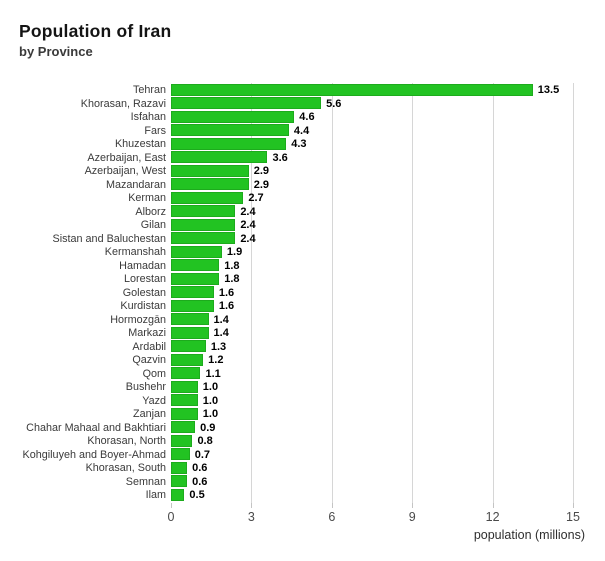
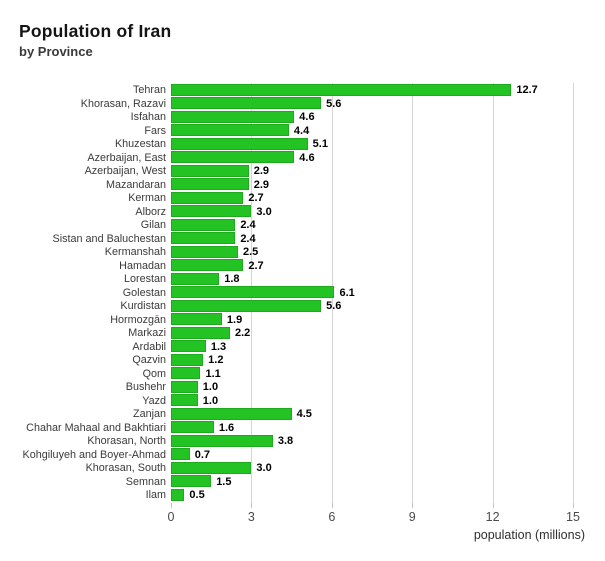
Tehran: 13.5 -> 12.7
Khuzestan: 4.3 -> 5.1
Azerbaijan, East: 3.6 -> 4.6
Alborz: 2.4 -> 3.0
Kermanshah: 1.9 -> 2.5
Hamadan: 1.8 -> 2.7
Golestan: 1.6 -> 6.1
Kurdistan: 1.6 -> 5.6
Hormozgān: 1.4 -> 1.9
Markazi: 1.4 -> 2.2
Zanjan: 1.0 -> 4.5
Chahar Mahaal and Bakhtiari: 0.9 -> 1.6
Khorasan, North: 0.8 -> 3.8
Khorasan, South: 0.6 -> 3.0
Semnan: 0.6 -> 1.5
